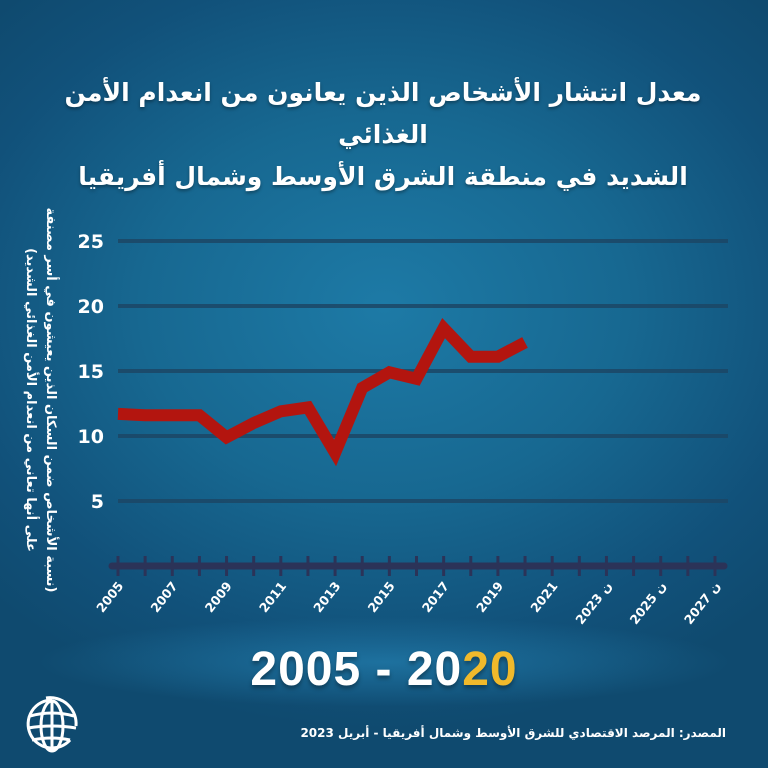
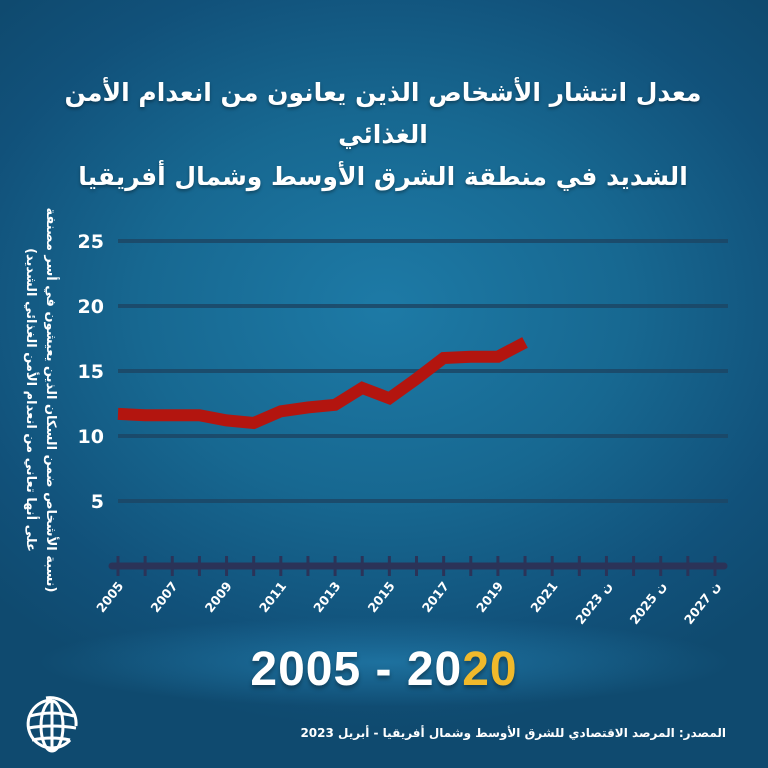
2009: 9.9 -> 11.2
2013: 8.7 -> 12.4
2015: 14.9 -> 12.9
2017: 18.3 -> 16.0
